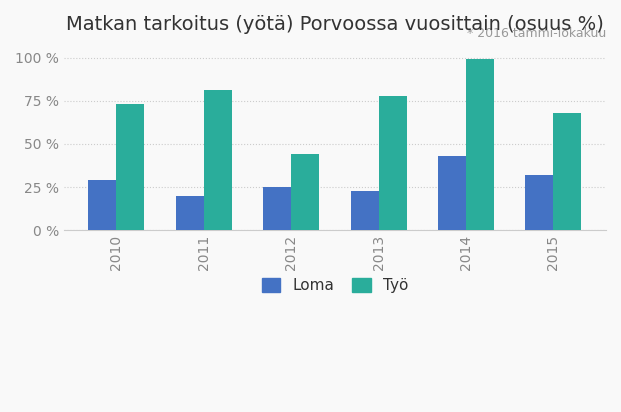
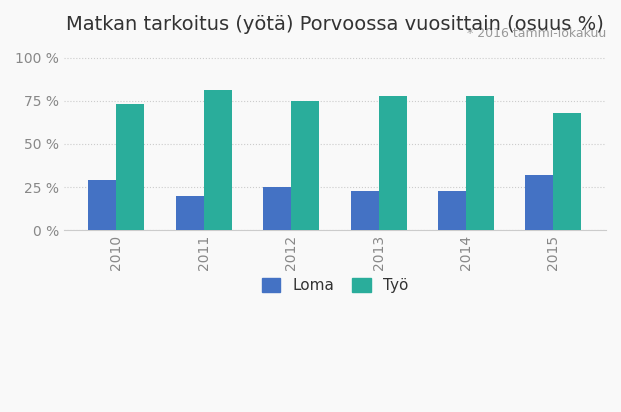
Työ/2012: 44 % -> 75 %
Loma/2014: 43 % -> 23 %
Työ/2014: 99 % -> 78 %
